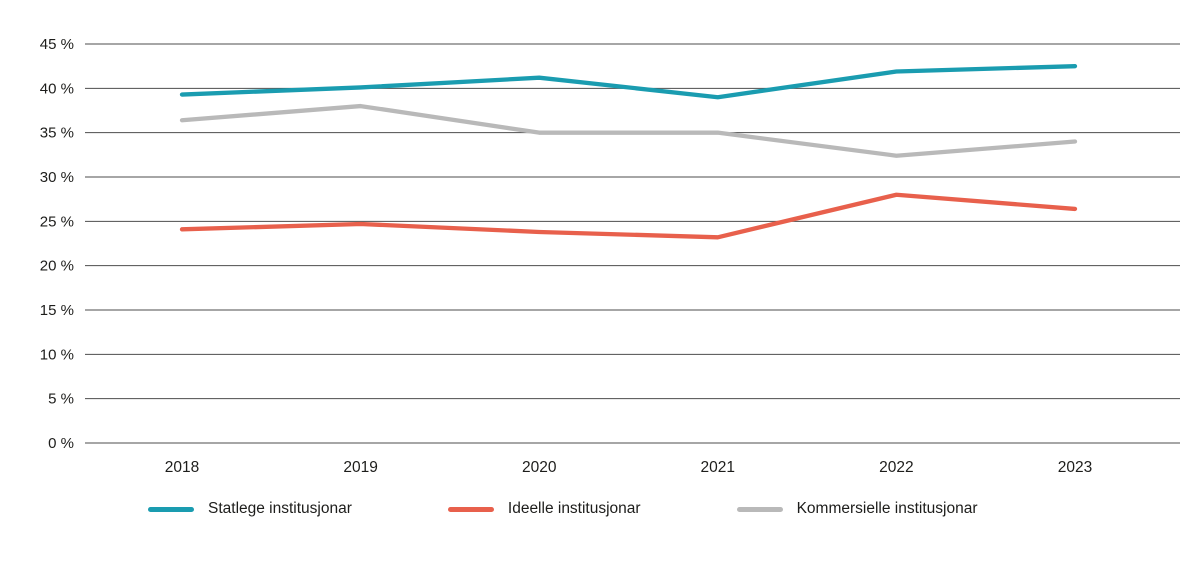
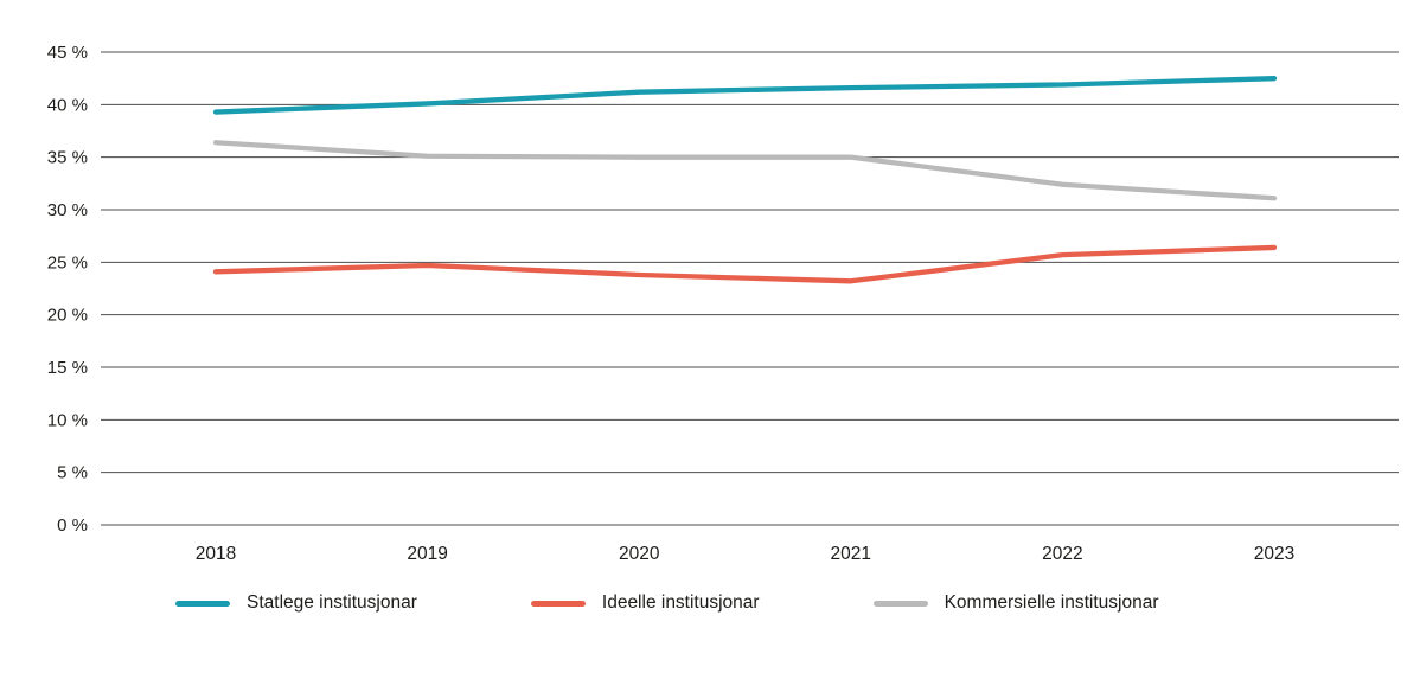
Kommersielle institusjonar/2019: 38% -> 35%
Statlege institusjonar/2021: 39% -> 42%
Ideelle institusjonar/2022: 28% -> 26%
Kommersielle institusjonar/2023: 34% -> 31%
